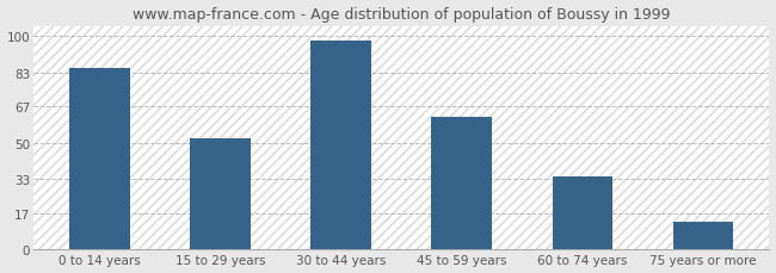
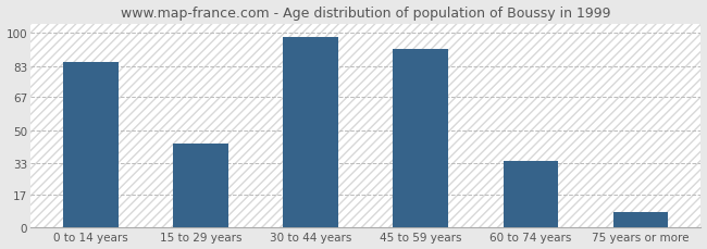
15 to 29 years: 52 -> 43
45 to 59 years: 62 -> 92
75 years or more: 13 -> 8
